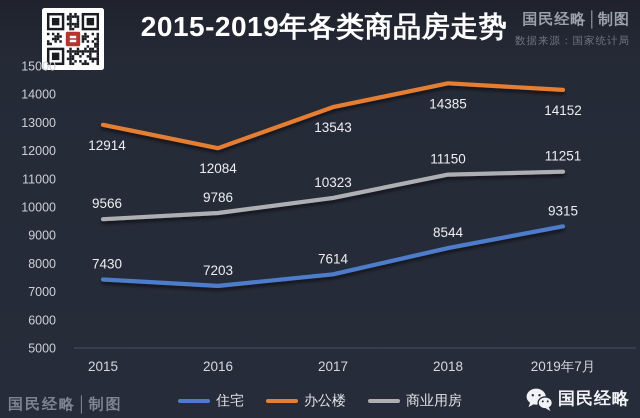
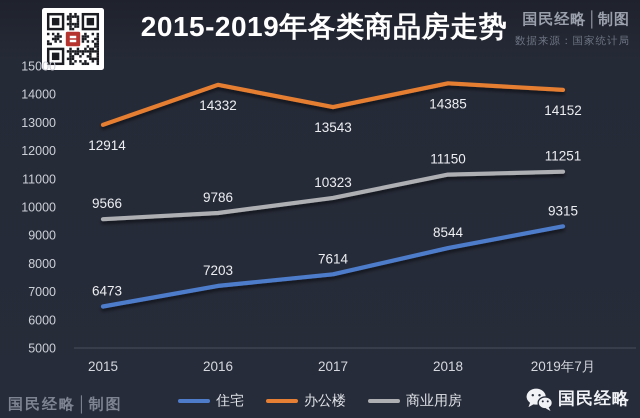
住宅/2015: 7430 -> 6473
办公楼/2016: 12084 -> 14332
